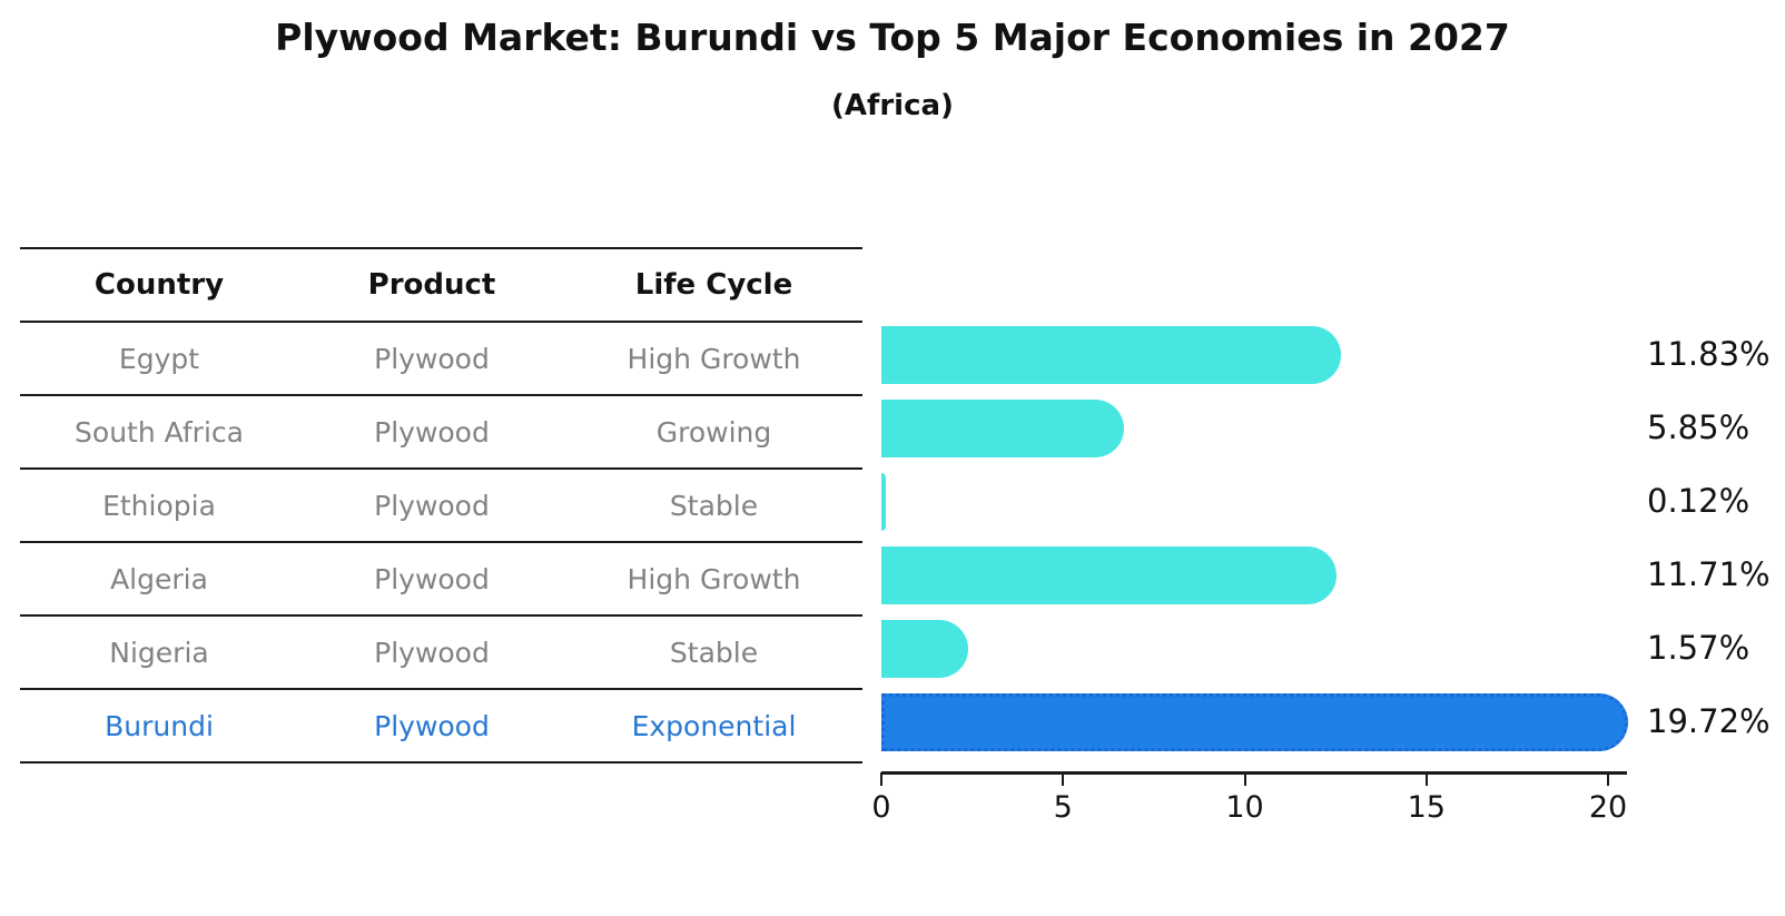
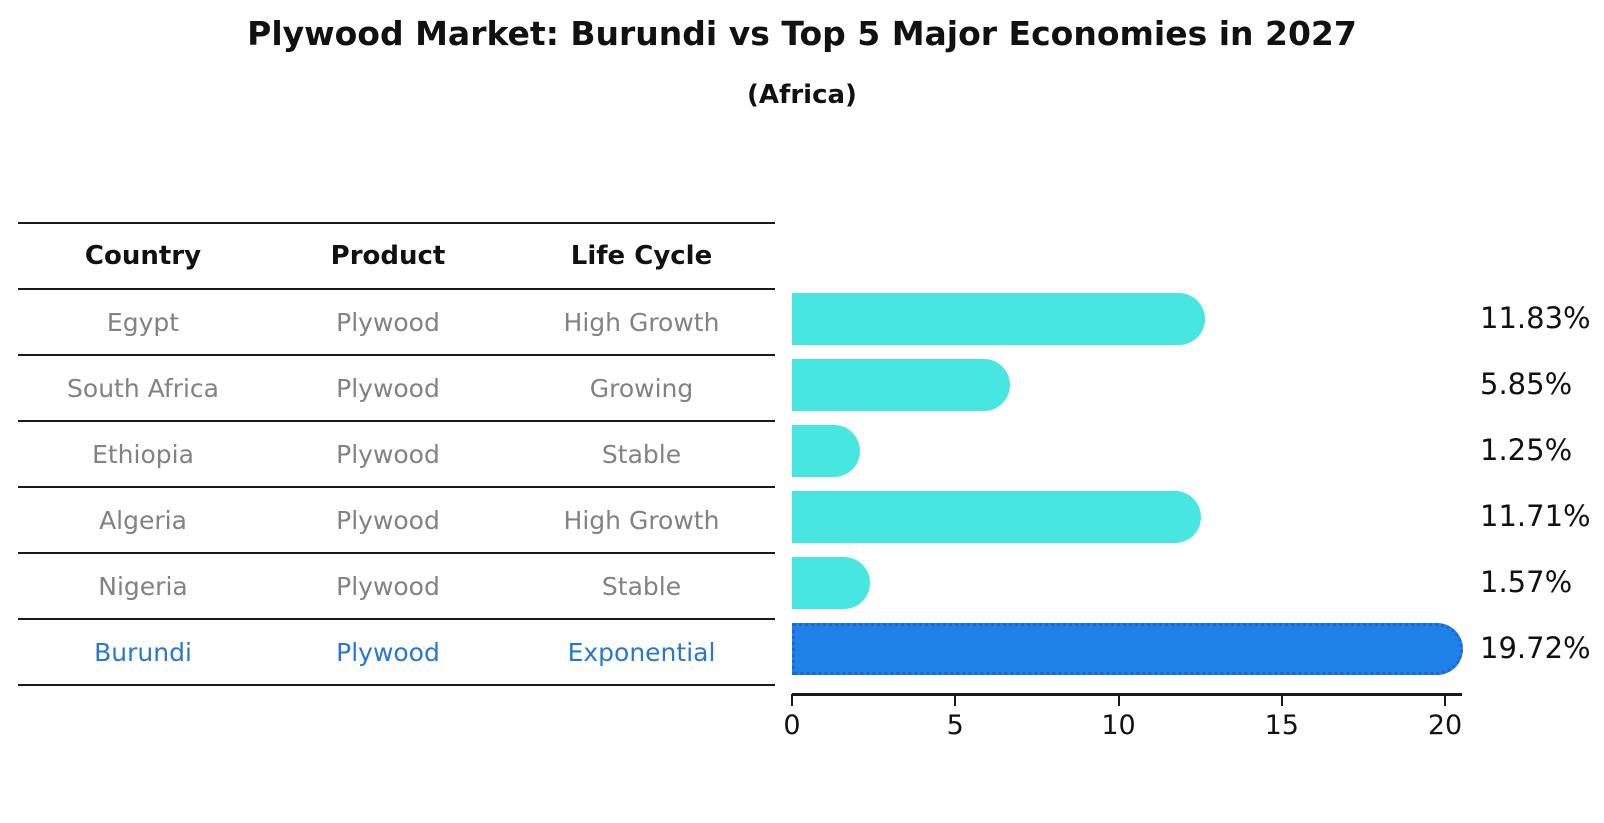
Ethiopia: 0.12% -> 1.25%
